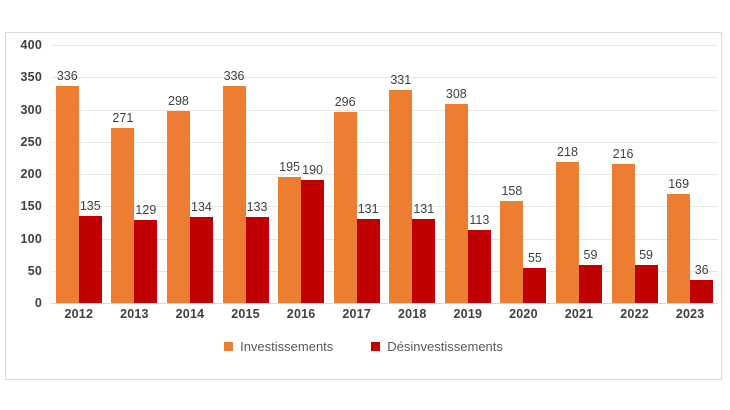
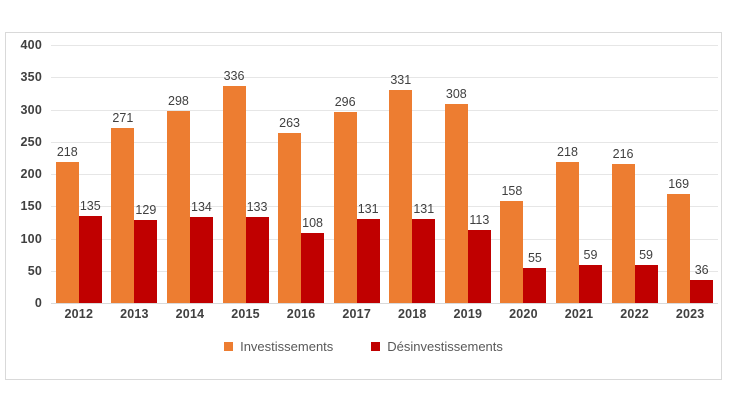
Investissements/2012: 336 -> 218
Investissements/2016: 195 -> 263
Désinvestissements/2016: 190 -> 108
